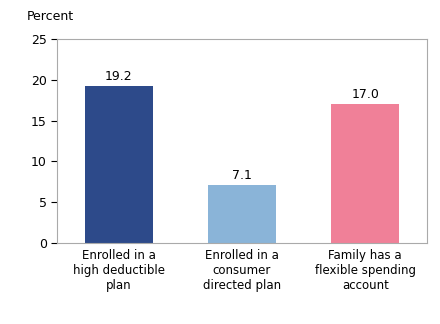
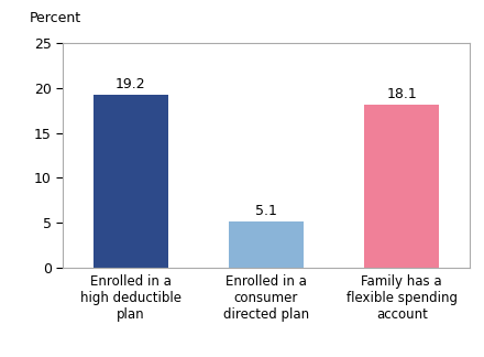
Enrolled in a consumer directed plan: 7.1 -> 5.1
Family has a flexible spending account: 17.0 -> 18.1
